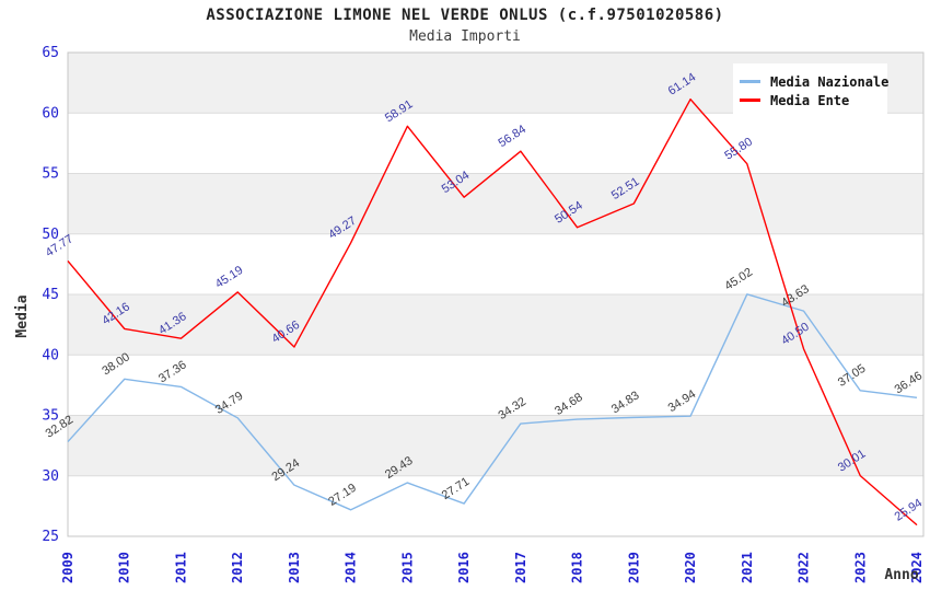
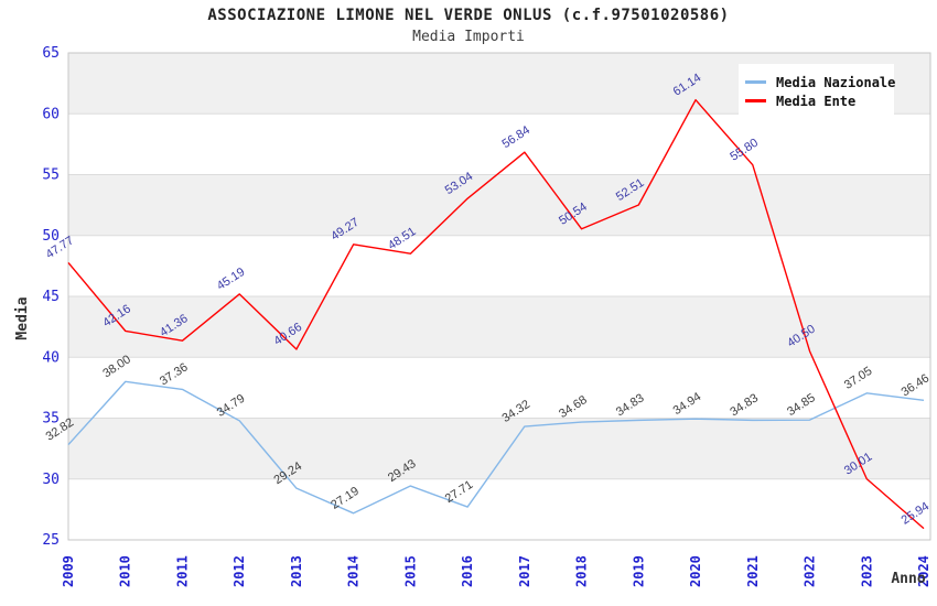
Media Ente/2015: 58.91 -> 48.51
Media Nazionale/2021: 45.02 -> 34.83
Media Nazionale/2022: 43.63 -> 34.85
